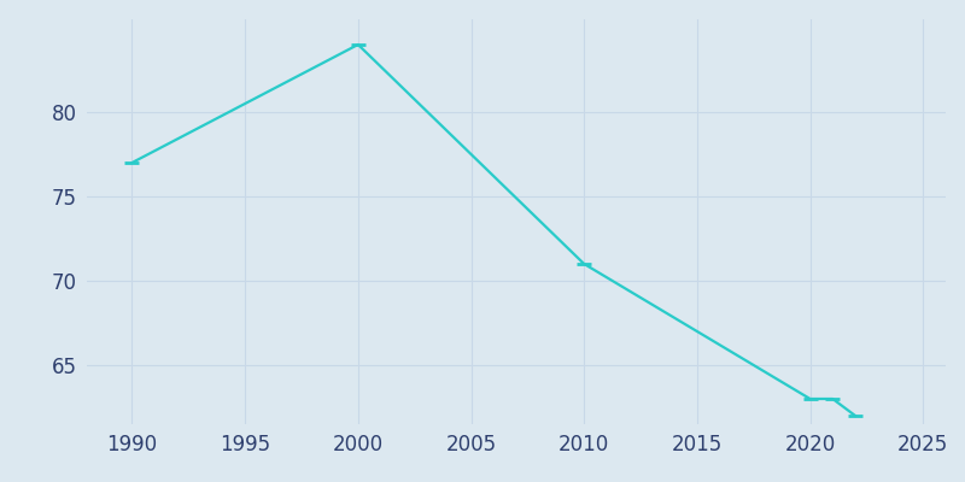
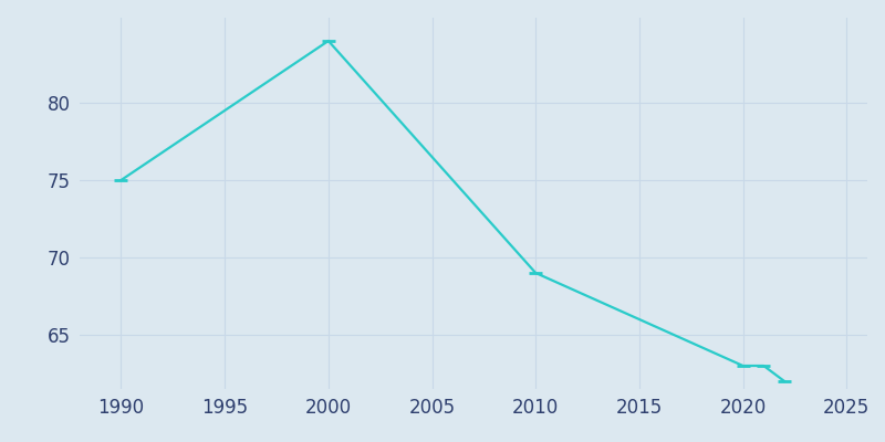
1990: 77 -> 75
2010: 71 -> 69
